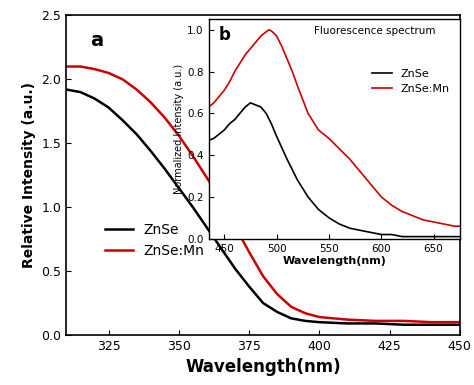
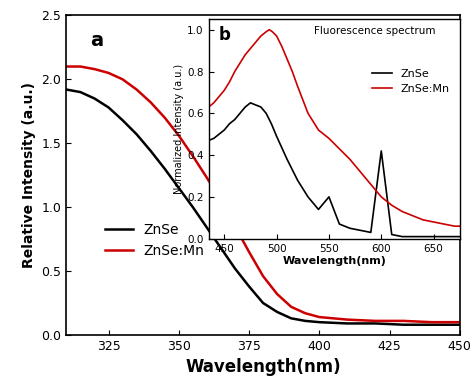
ZnSe/550: 0.10 -> 0.20
ZnSe/600: 0.02 -> 0.42
